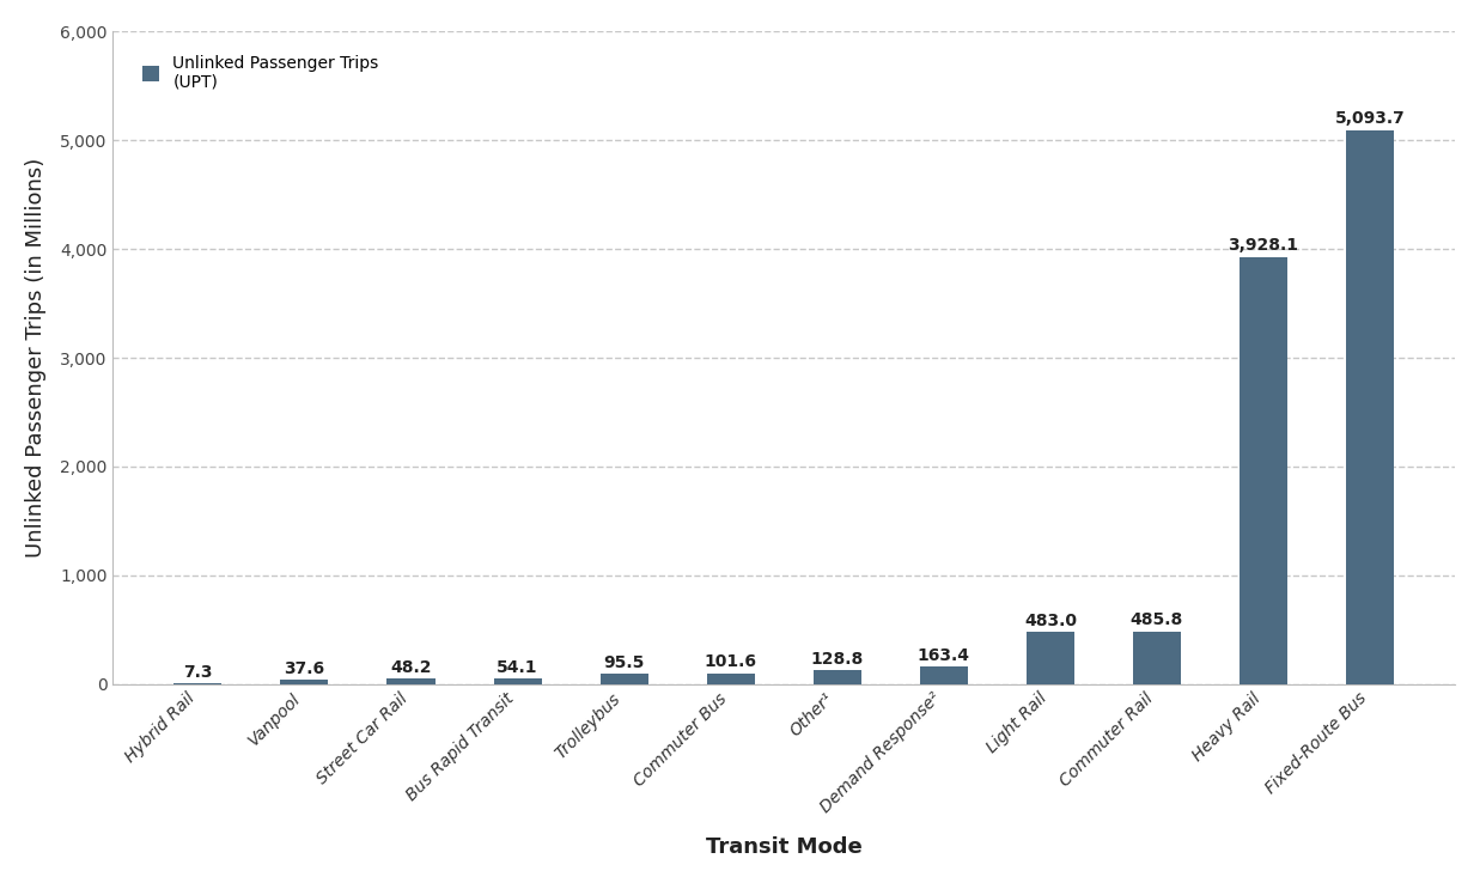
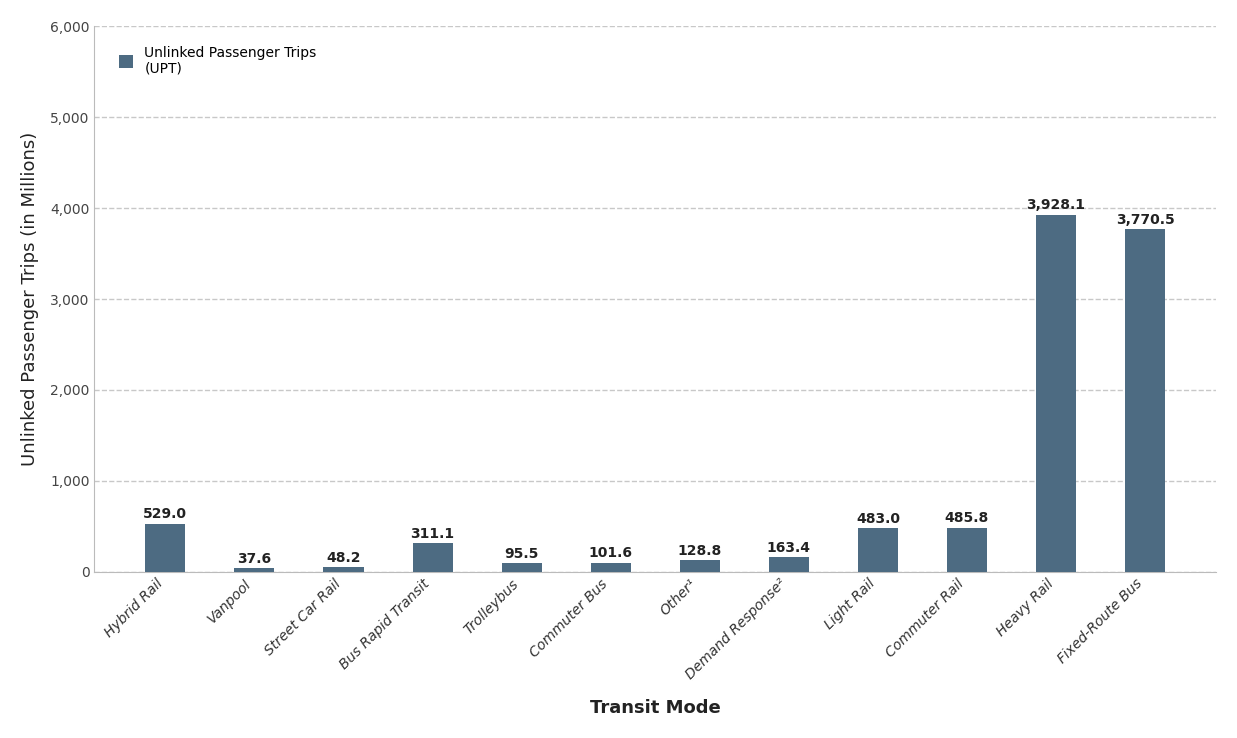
Hybrid Rail: 7.3 -> 529.0
Bus Rapid Transit: 54.1 -> 311.1
Fixed-Route Bus: 5,093.7 -> 3,770.5
